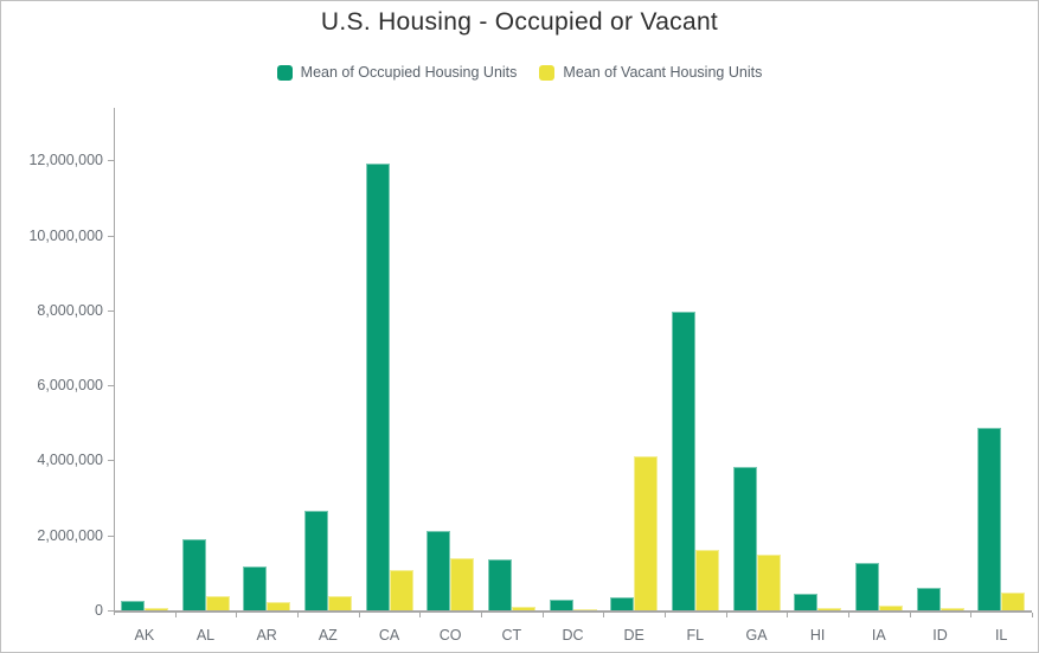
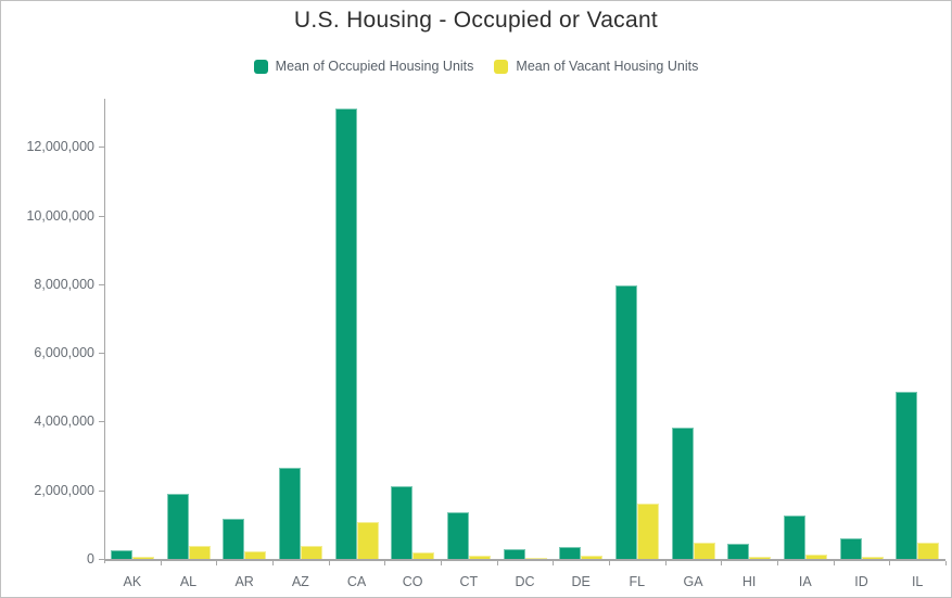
Mean of Occupied Housing Units/CA: 11900000 -> 13100000
Mean of Vacant Housing Units/CO: 1400000 -> 200000
Mean of Vacant Housing Units/DE: 4100000 -> 100000
Mean of Vacant Housing Units/GA: 1500000 -> 500000
